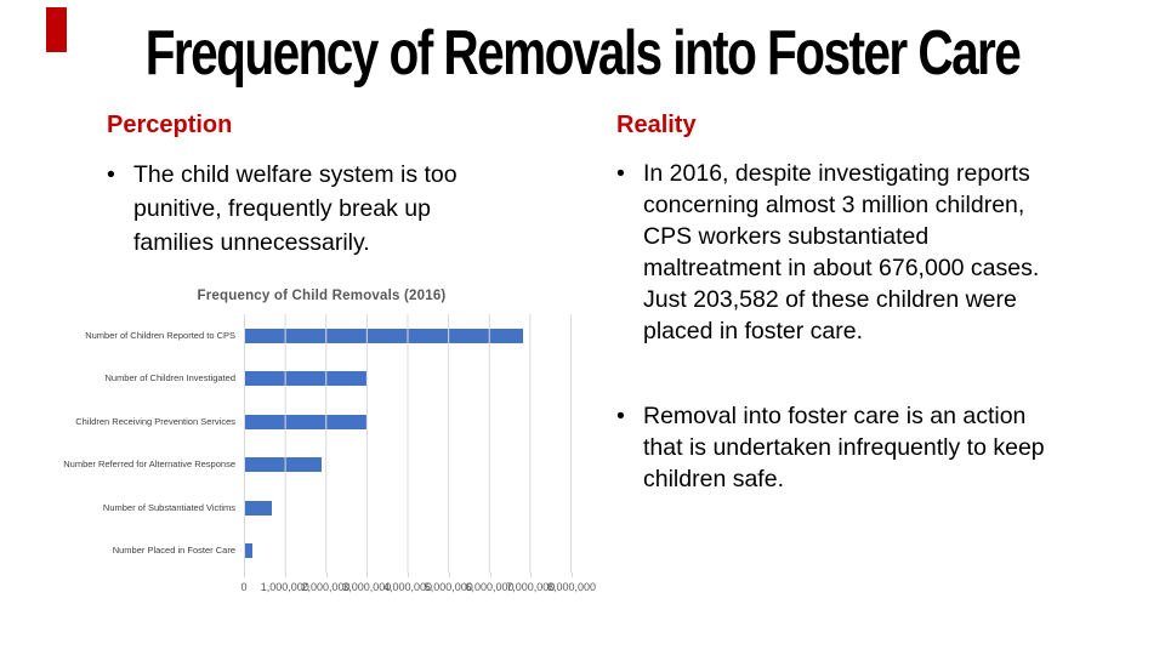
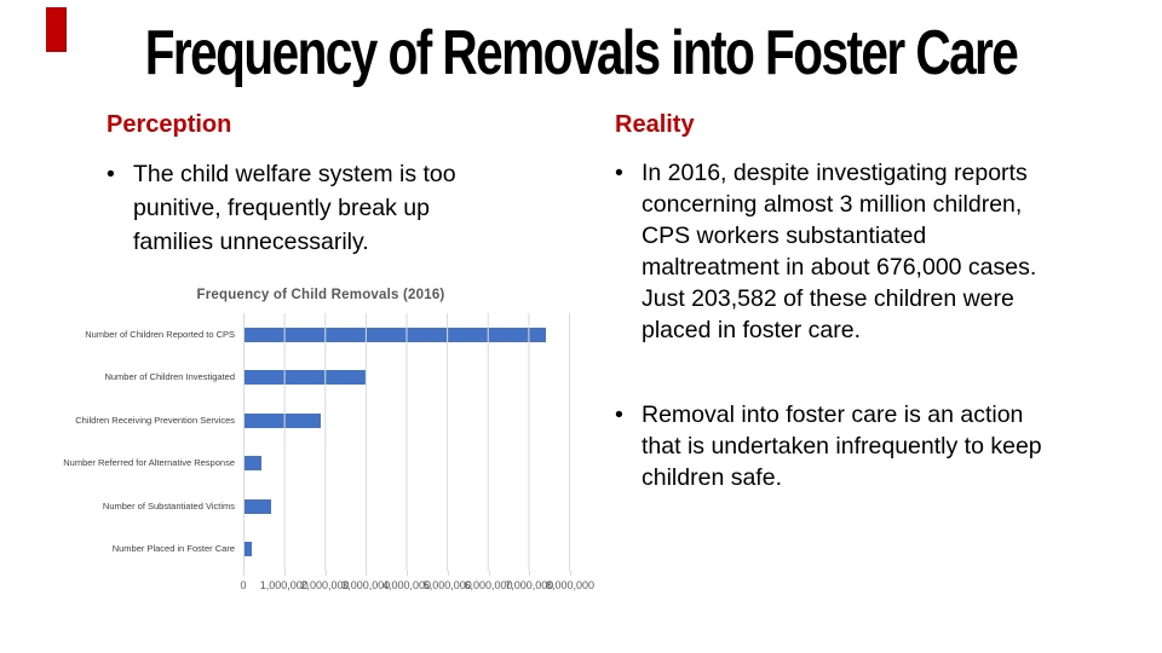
Number of Children Reported to CPS: 6800000 -> 7400000
Children Receiving Prevention Services: 3000000 -> 1900000
Number Referred for Alternative Response: 1900000 -> 400000
